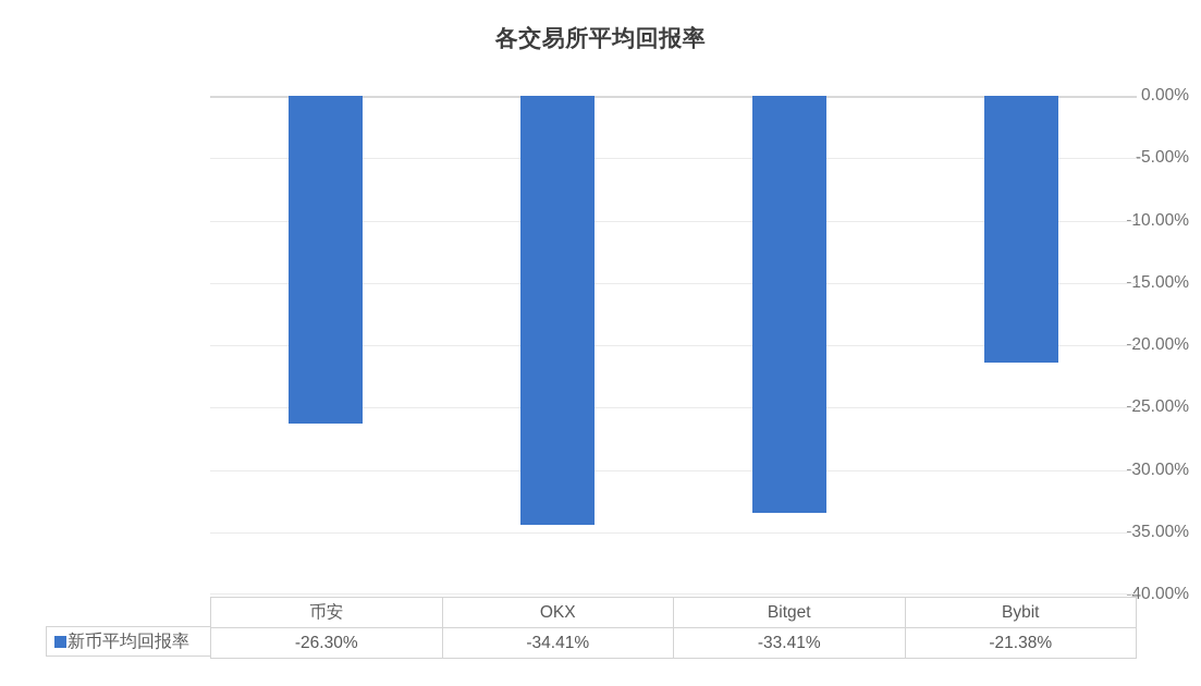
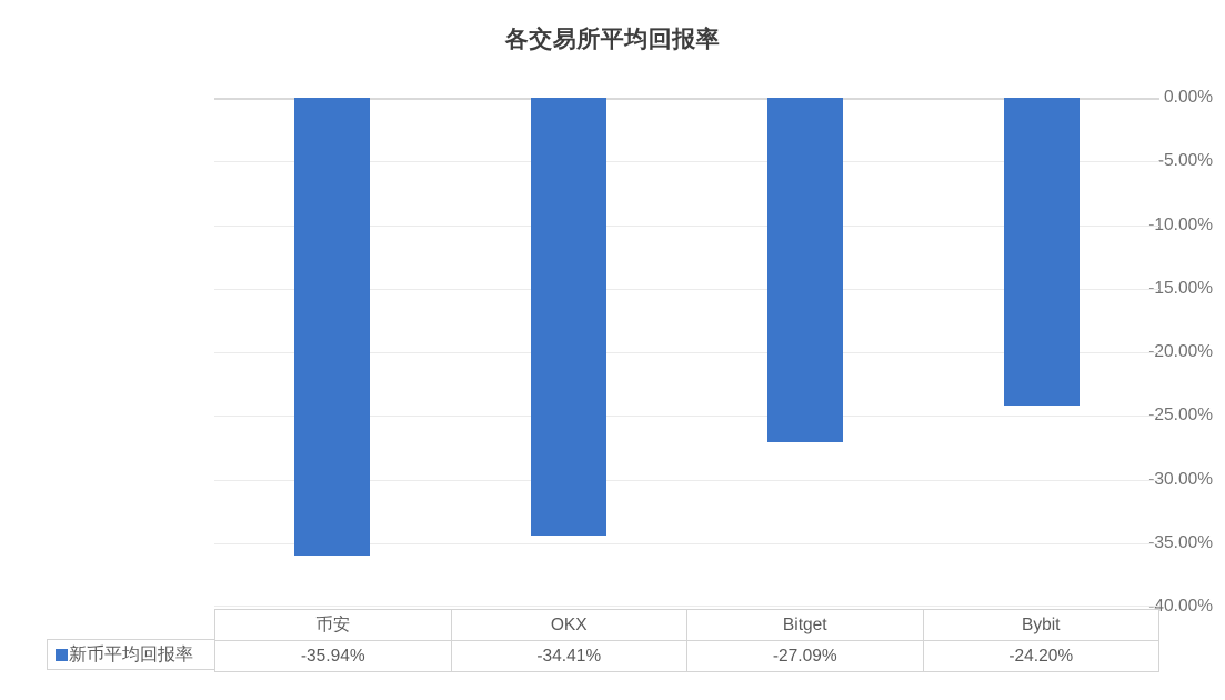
币安: -26.30% -> -35.94%
Bitget: -33.41% -> -27.09%
Bybit: -21.38% -> -24.20%
